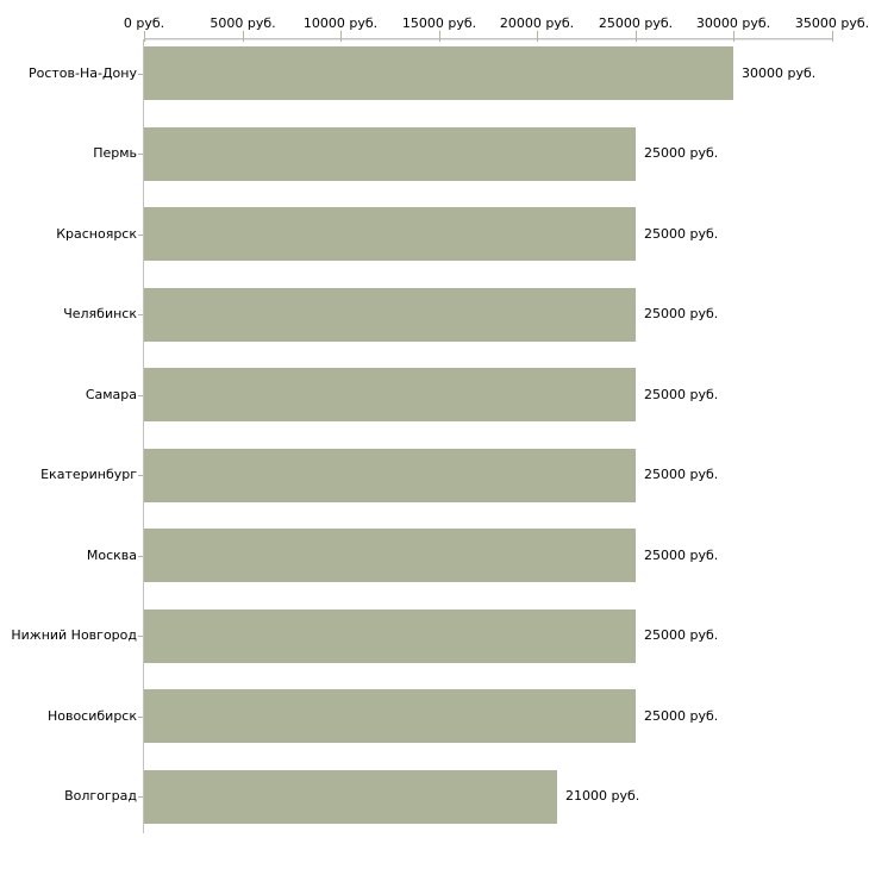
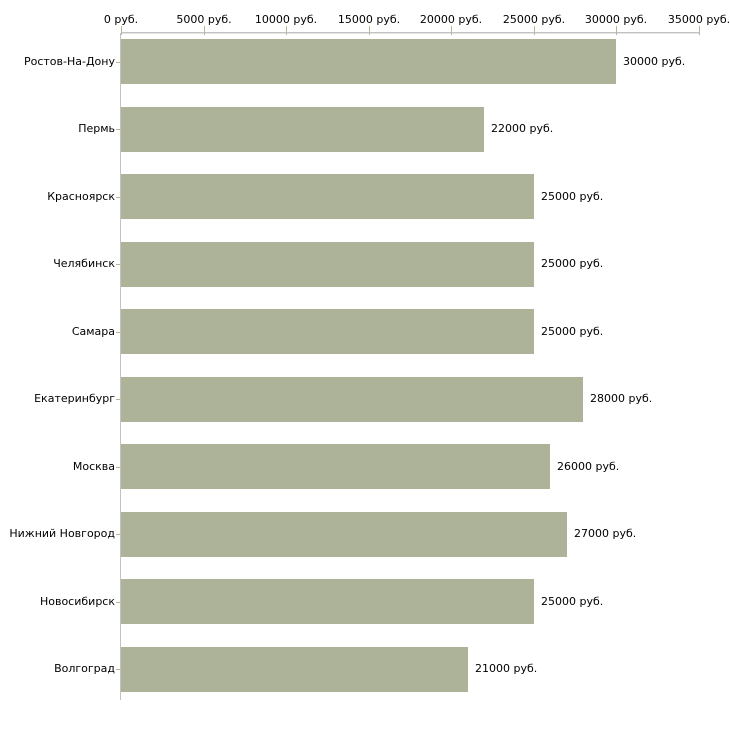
Пермь: 25000 -> 22000
Екатеринбург: 25000 -> 28000
Москва: 25000 -> 26000
Нижний Новгород: 25000 -> 27000
